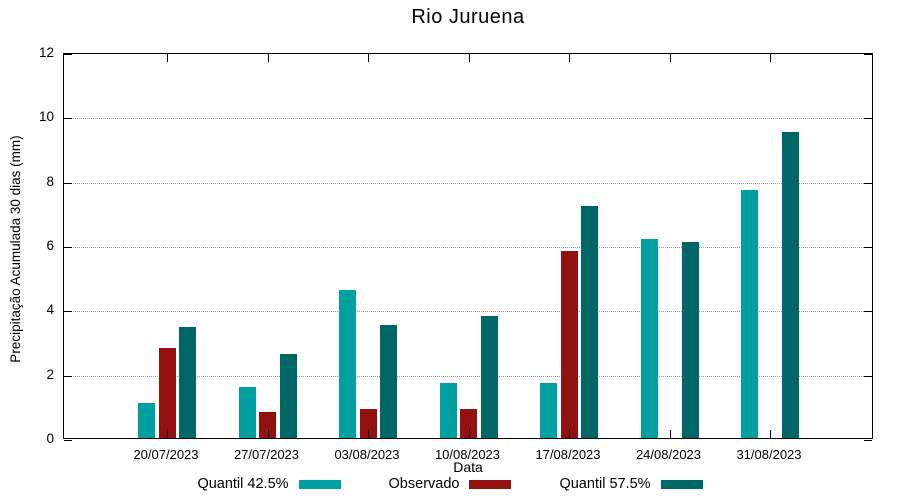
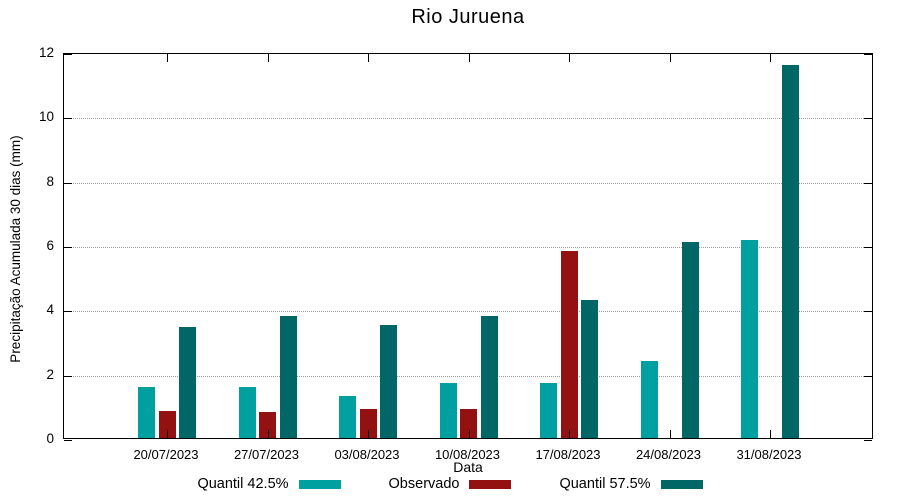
Quantil 42.5%/20/07/2023: 1.1 -> 1.6
Observado/20/07/2023: 2.8 -> 0.8
Quantil 57.5%/27/07/2023: 2.6 -> 3.8
Quantil 42.5%/03/08/2023: 4.6 -> 1.3
Quantil 57.5%/17/08/2023: 7.2 -> 4.3
Quantil 42.5%/24/08/2023: 6.2 -> 2.4
Quantil 42.5%/31/08/2023: 7.7 -> 6.2
Quantil 57.5%/31/08/2023: 9.5 -> 11.6
